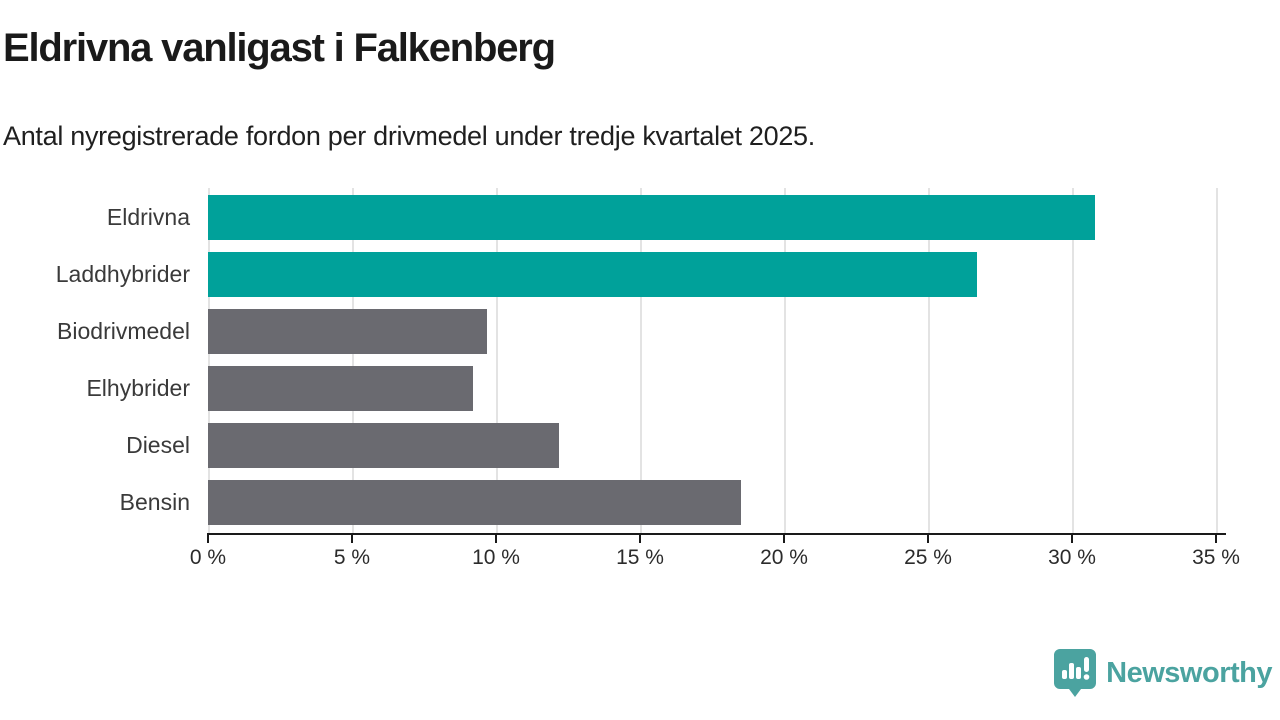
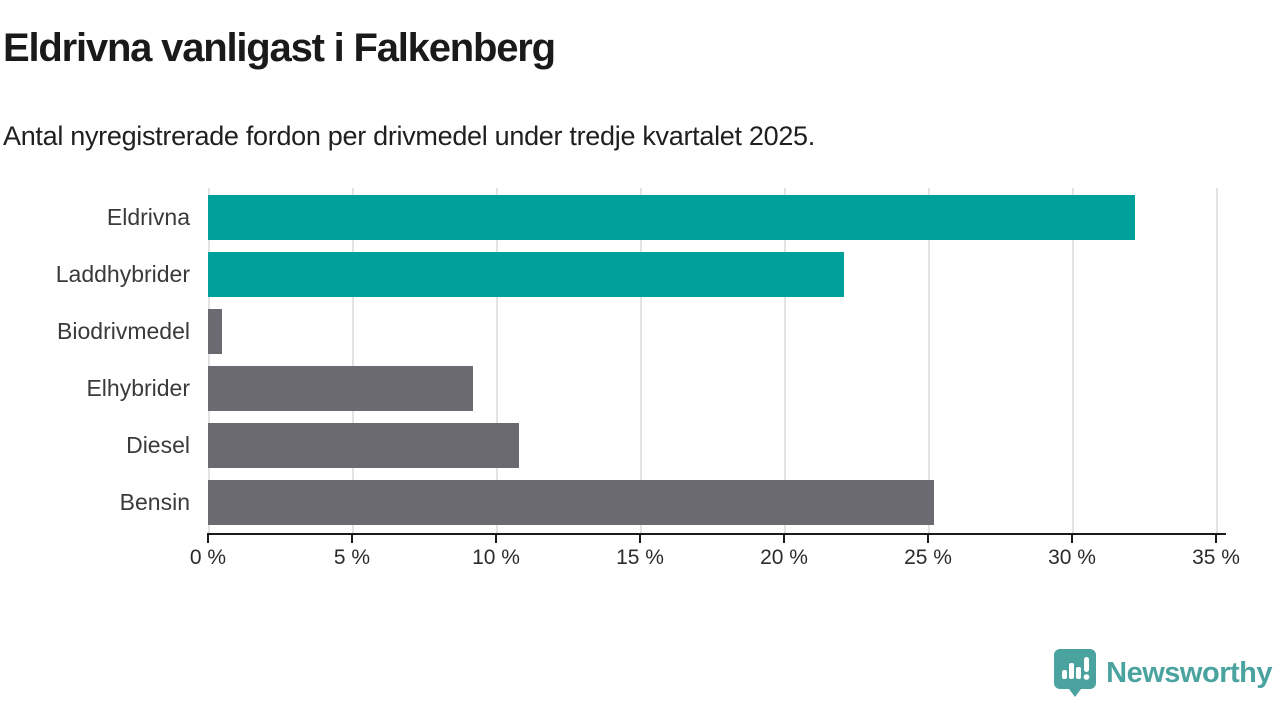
Eldrivna: 30.8% -> 32.2%
Laddhybrider: 26.7% -> 22.1%
Biodrivmedel: 9.7% -> 0.5%
Diesel: 12.2% -> 10.8%
Bensin: 18.5% -> 25.2%
